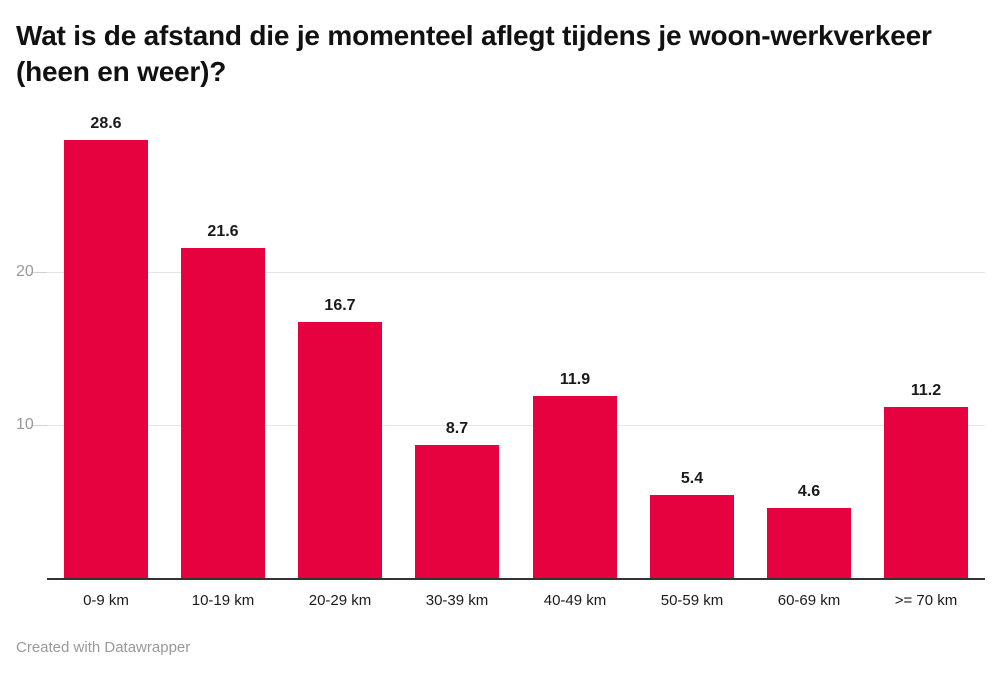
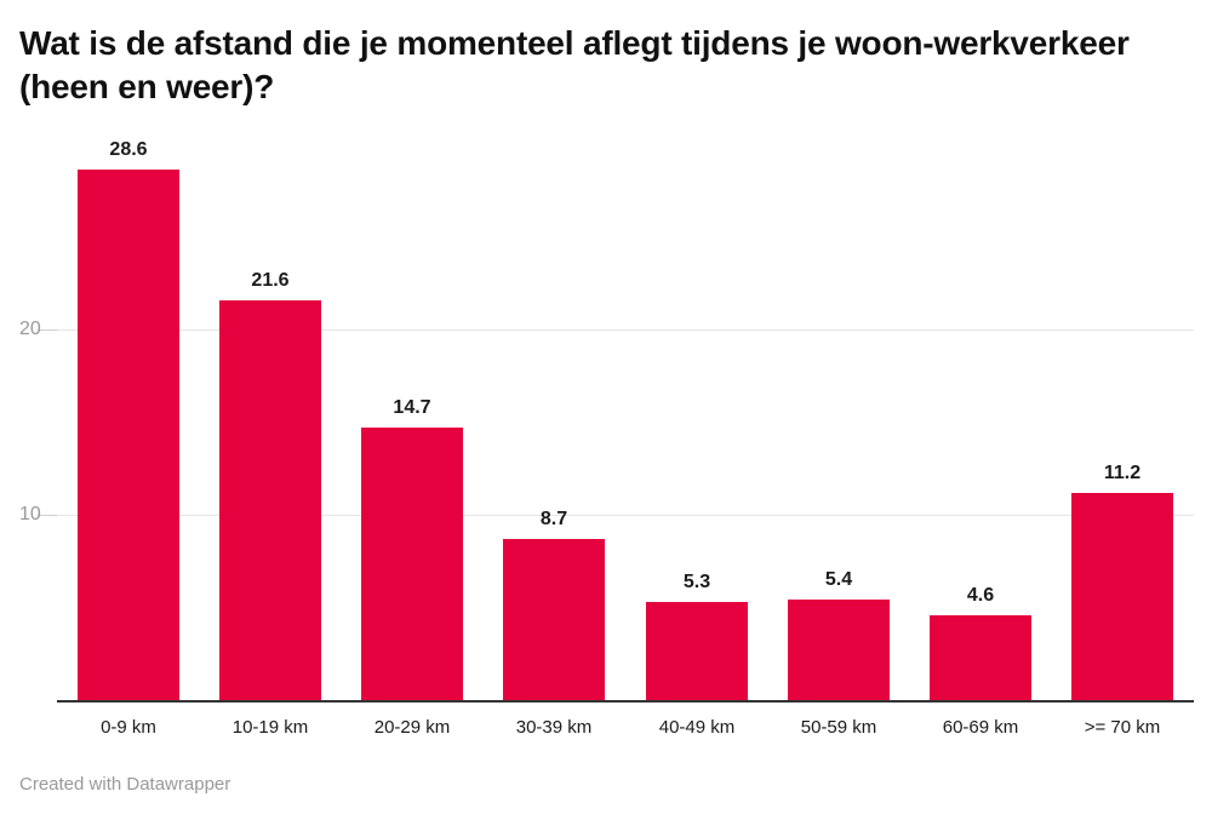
20-29 km: 16.7 -> 14.7
40-49 km: 11.9 -> 5.3
